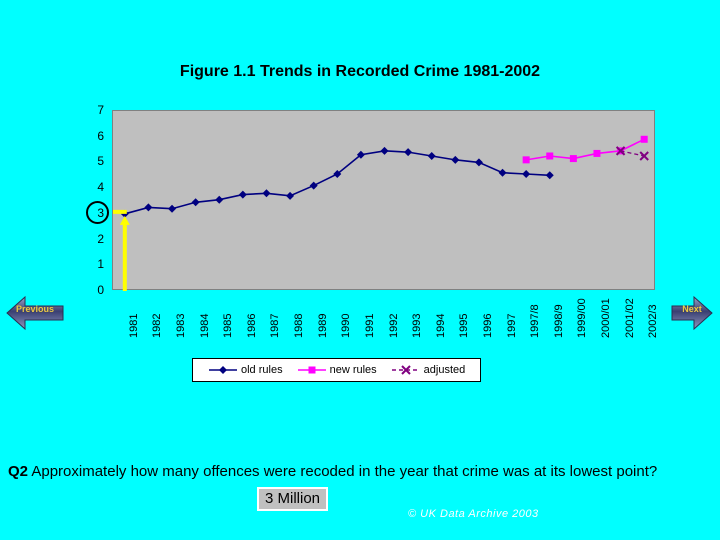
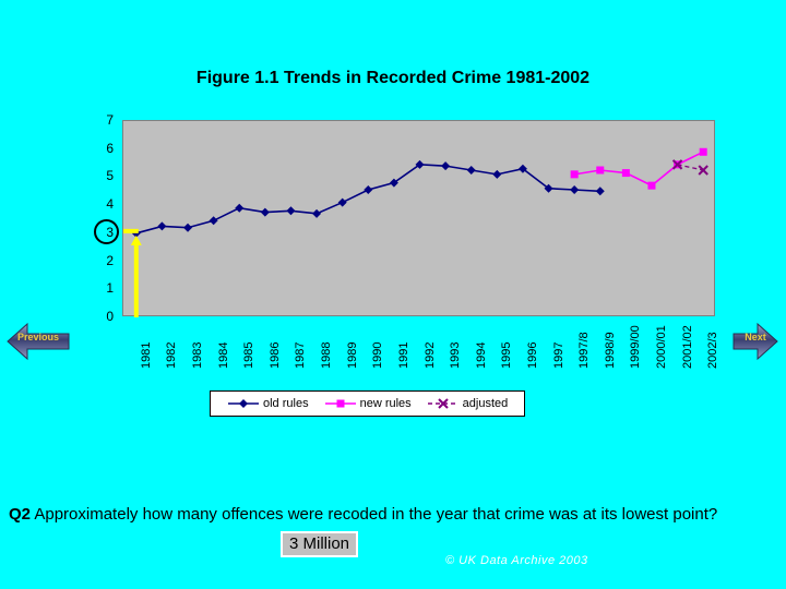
old rules/1985: 3.5 -> 3.9
old rules/1991: 5.3 -> 4.8
old rules/1996: 5.0 -> 5.3
new rules/2000/01: 5.3 -> 4.7
